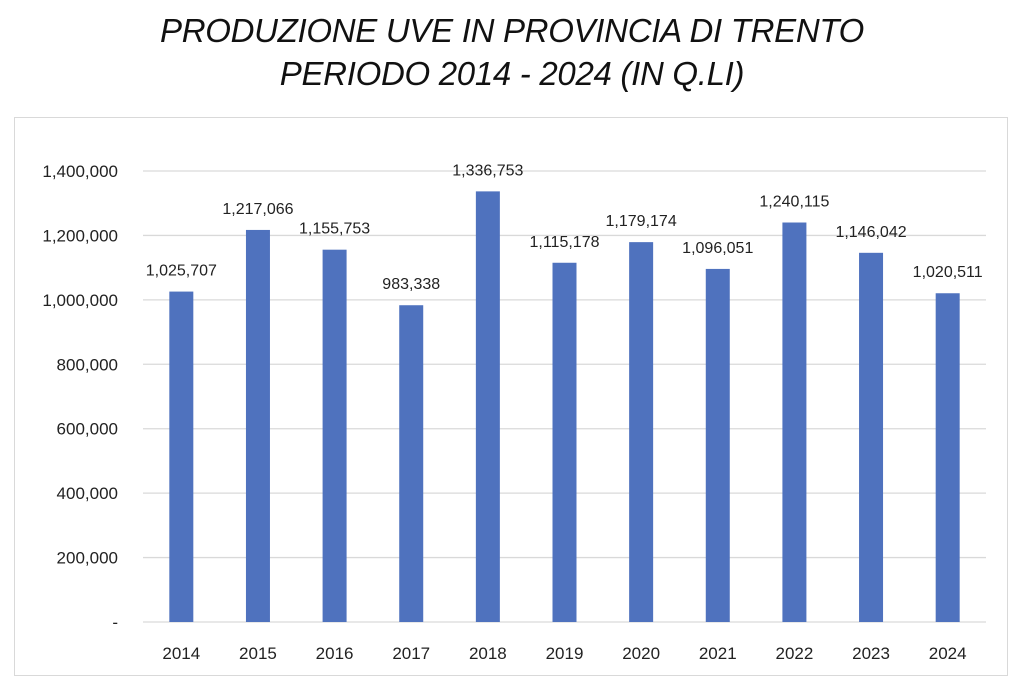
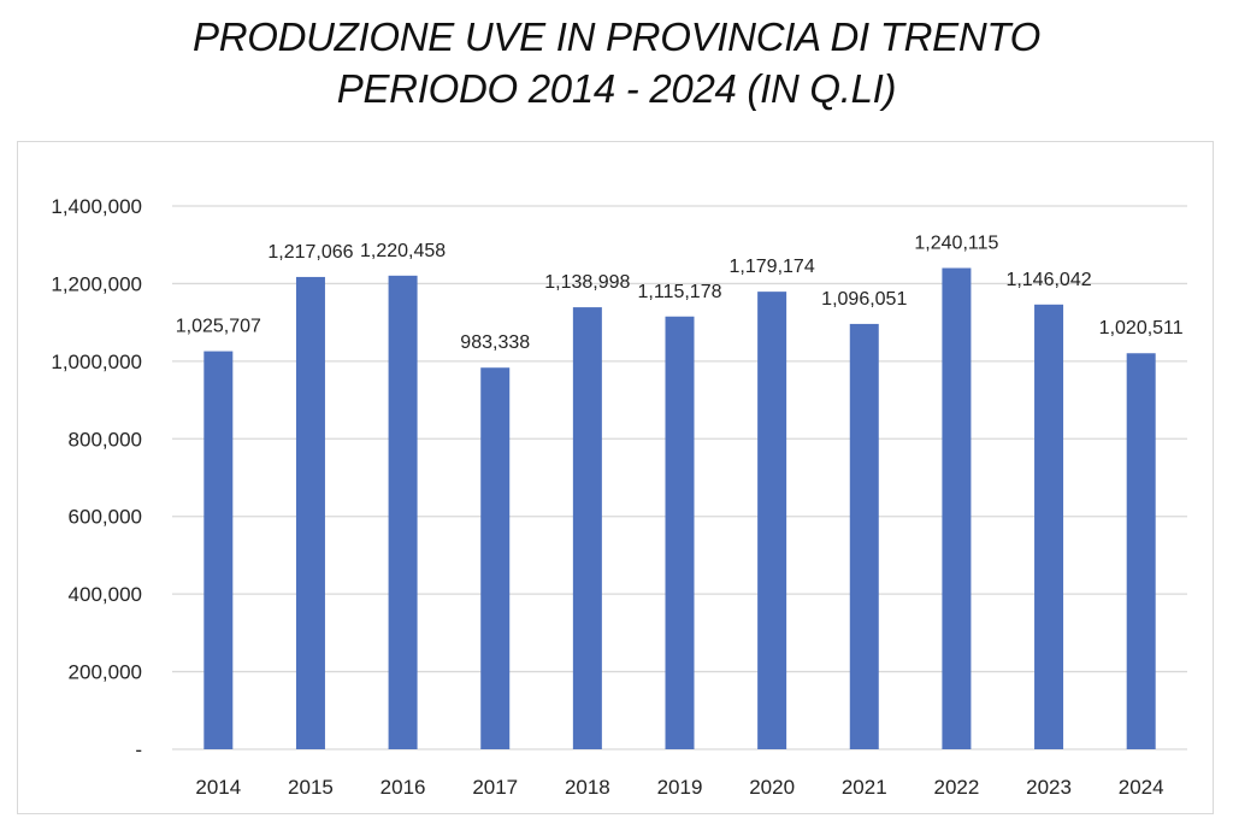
2016: 1,155,753 -> 1,220,458
2018: 1,336,753 -> 1,138,998
